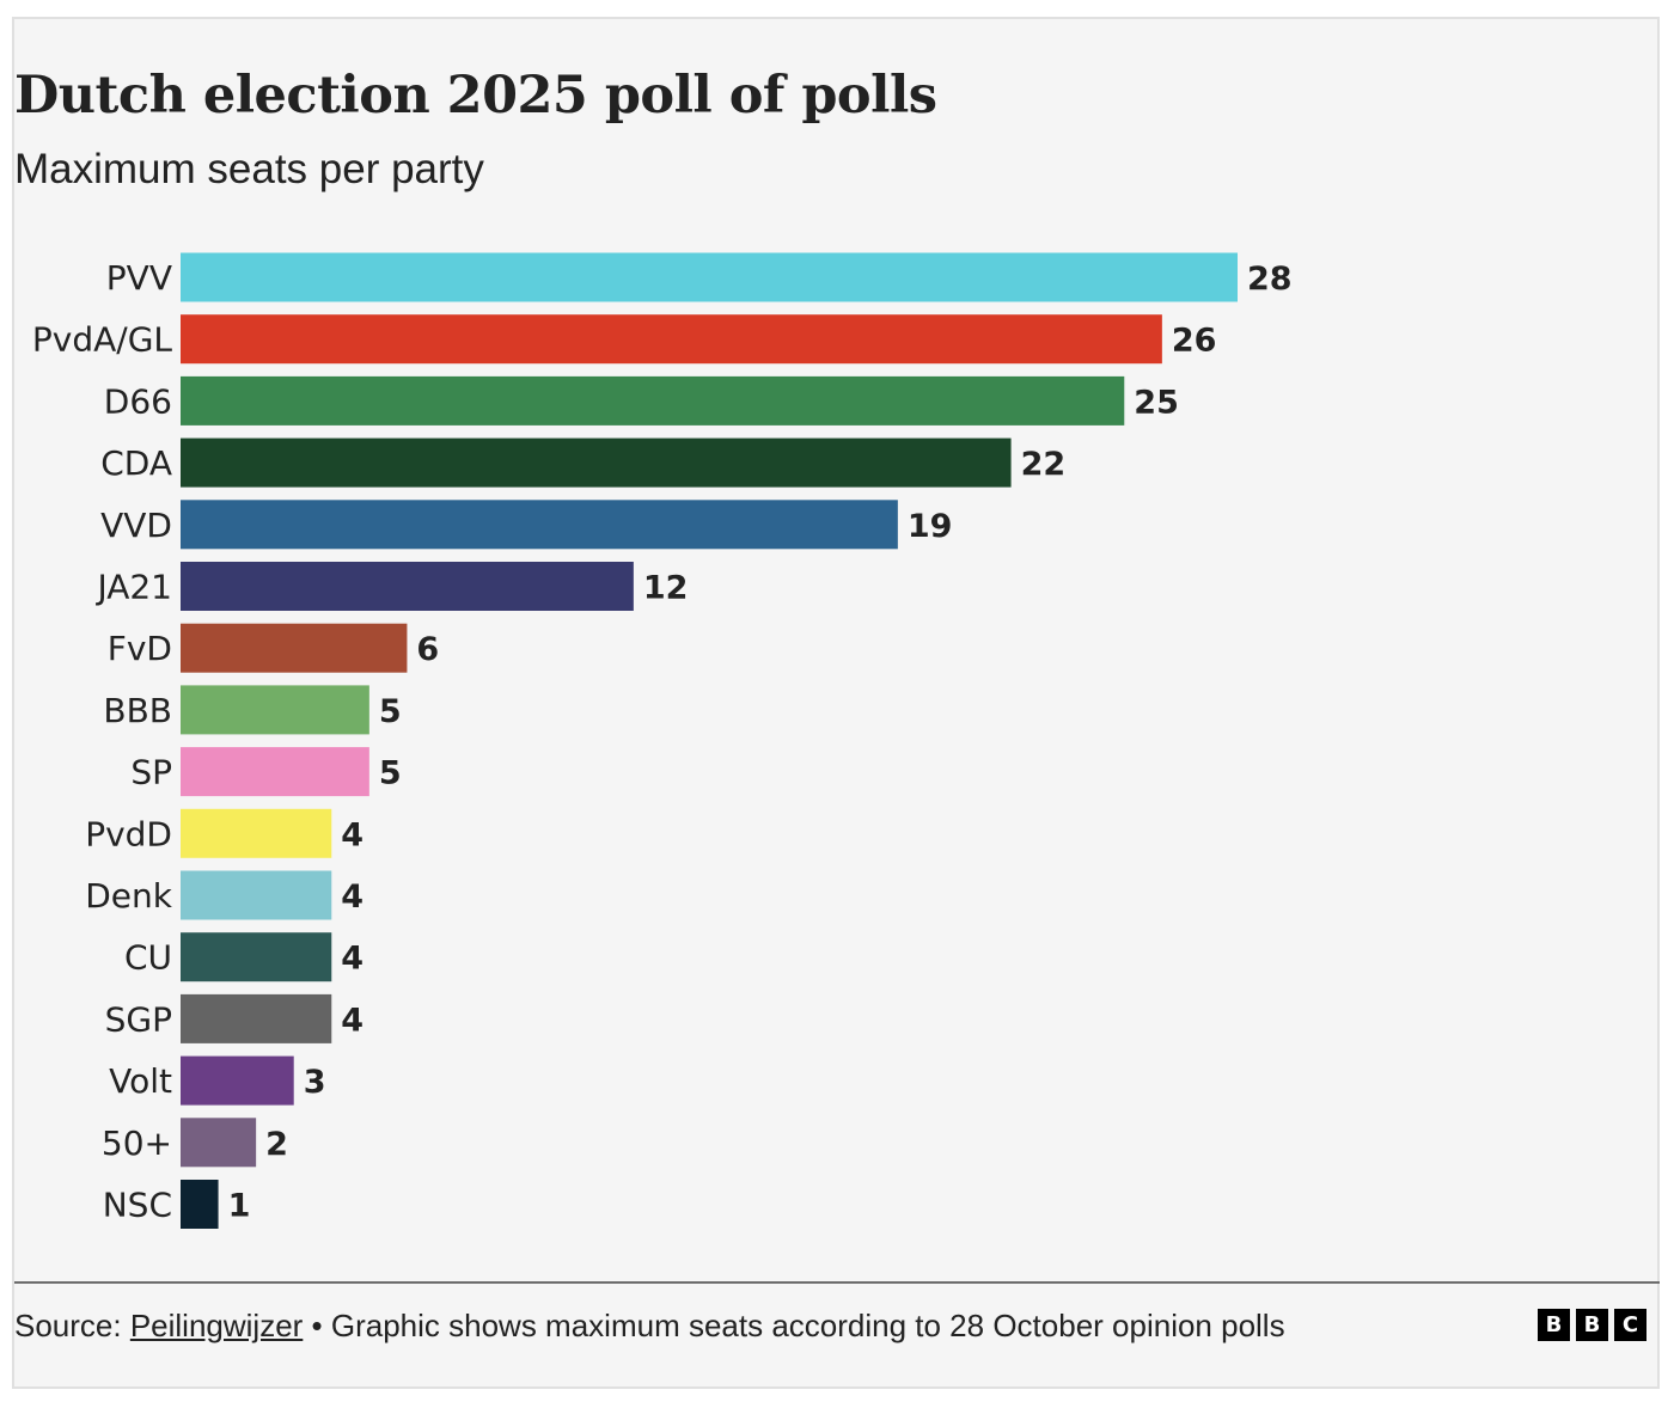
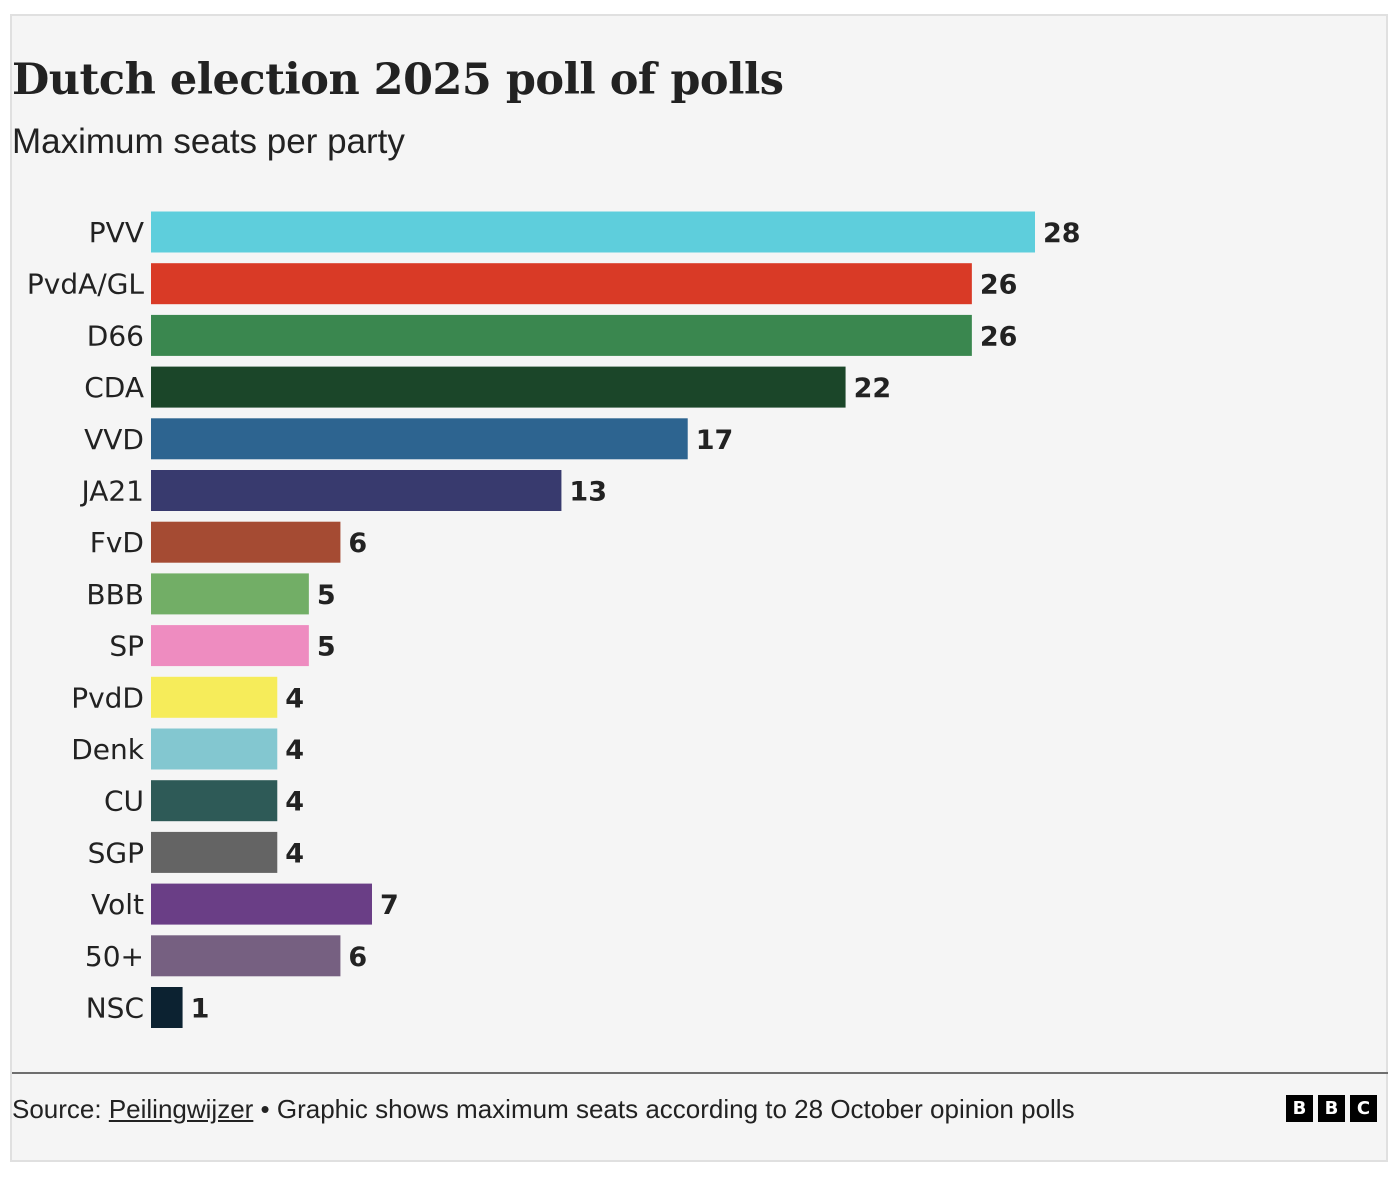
D66: 25 -> 26
VVD: 19 -> 17
JA21: 12 -> 13
Volt: 3 -> 7
50+: 2 -> 6
